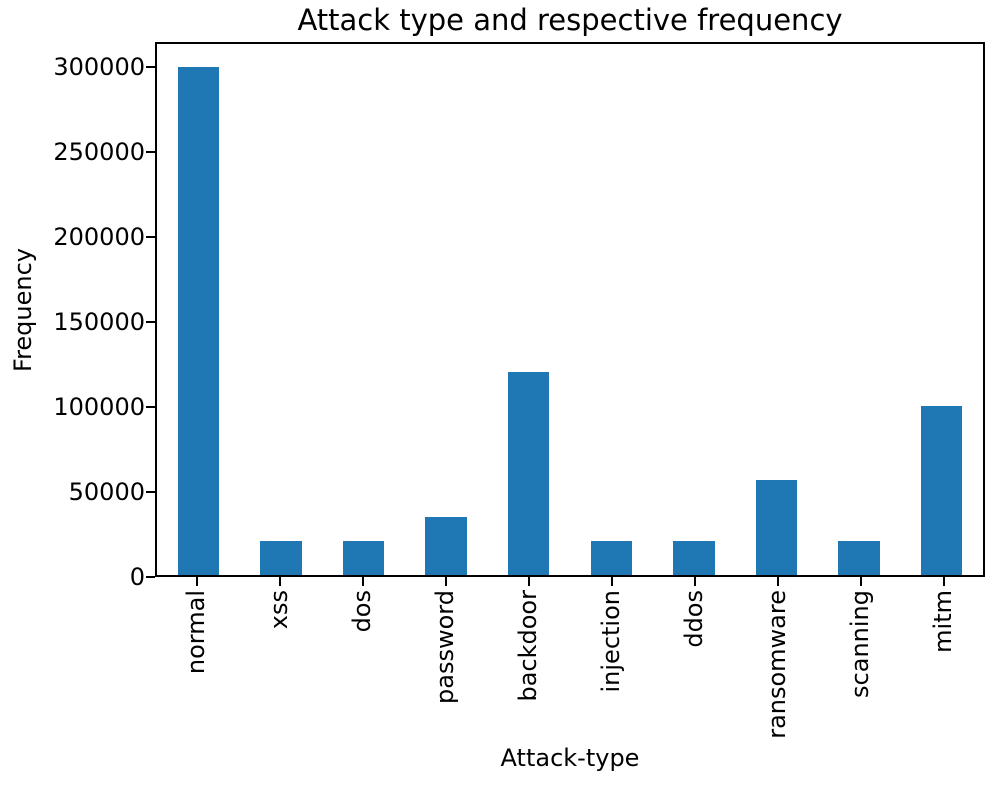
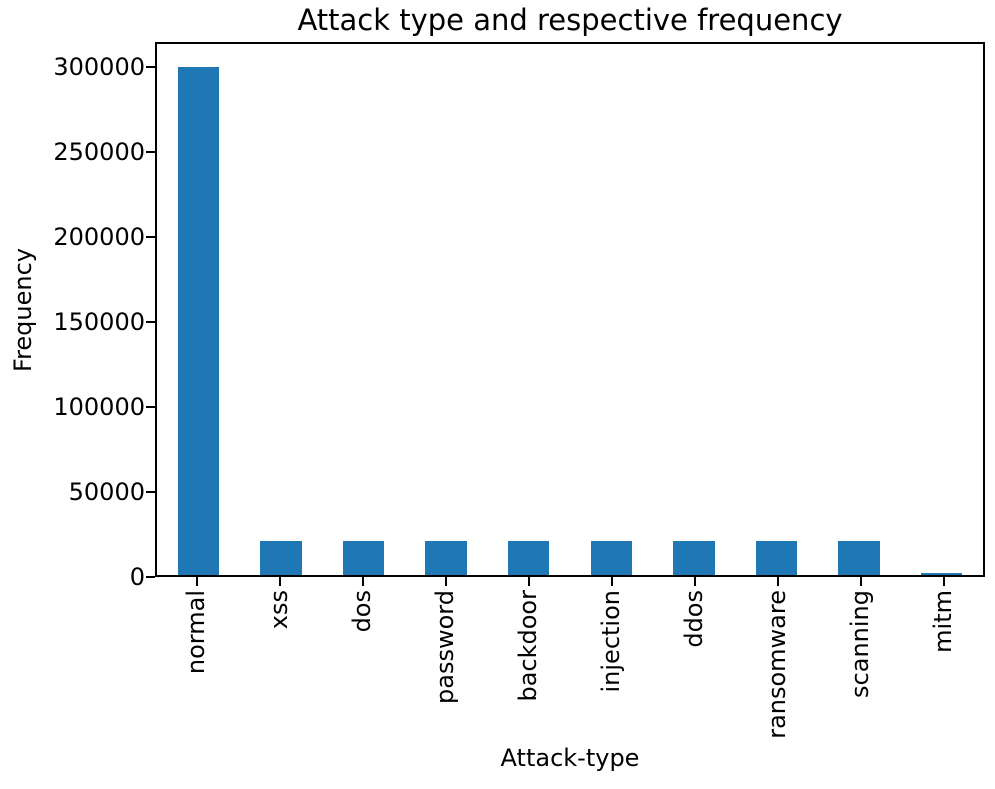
password: 34000 -> 20000
backdoor: 120000 -> 20000
ransomware: 56000 -> 20000
mitm: 100000 -> 1000
